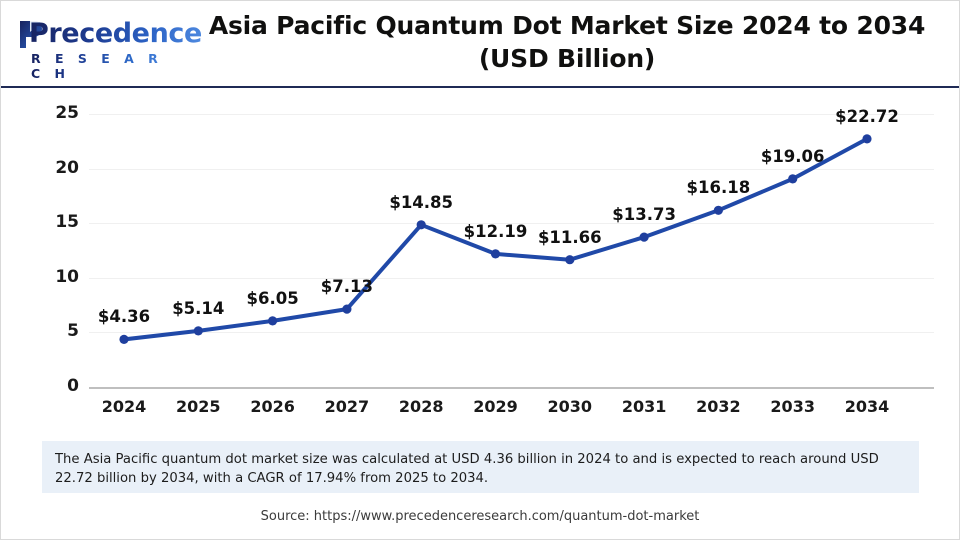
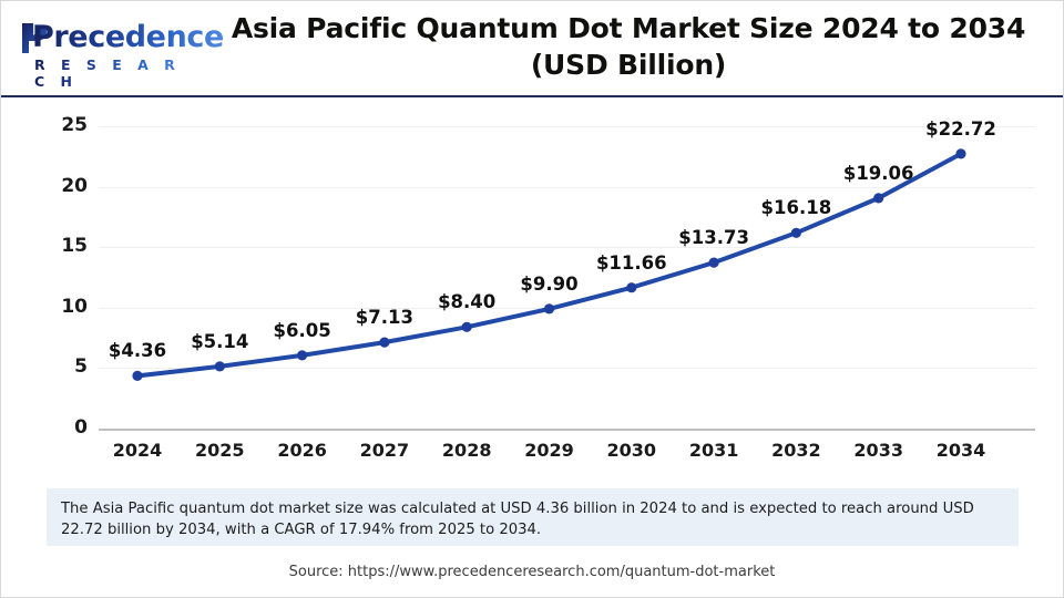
2028: $14.85 -> $8.40
2029: $12.19 -> $9.90
